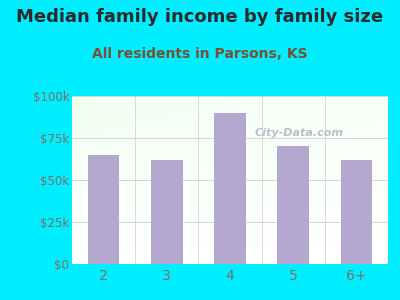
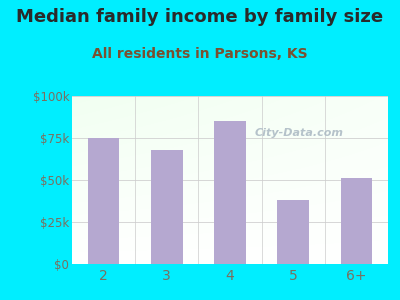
2: $65k -> $75k
3: $62k -> $68k
4: $90k -> $85k
5: $70k -> $38k
6+: $62k -> $51k
